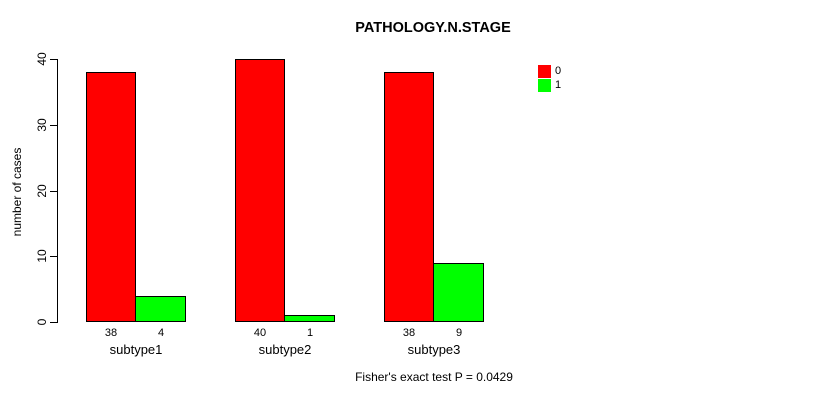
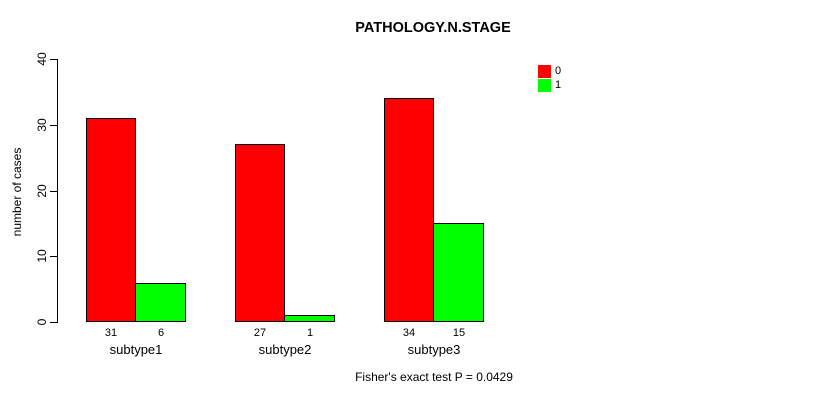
0/subtype1: 38 -> 31
1/subtype1: 4 -> 6
0/subtype2: 40 -> 27
0/subtype3: 38 -> 34
1/subtype3: 9 -> 15
